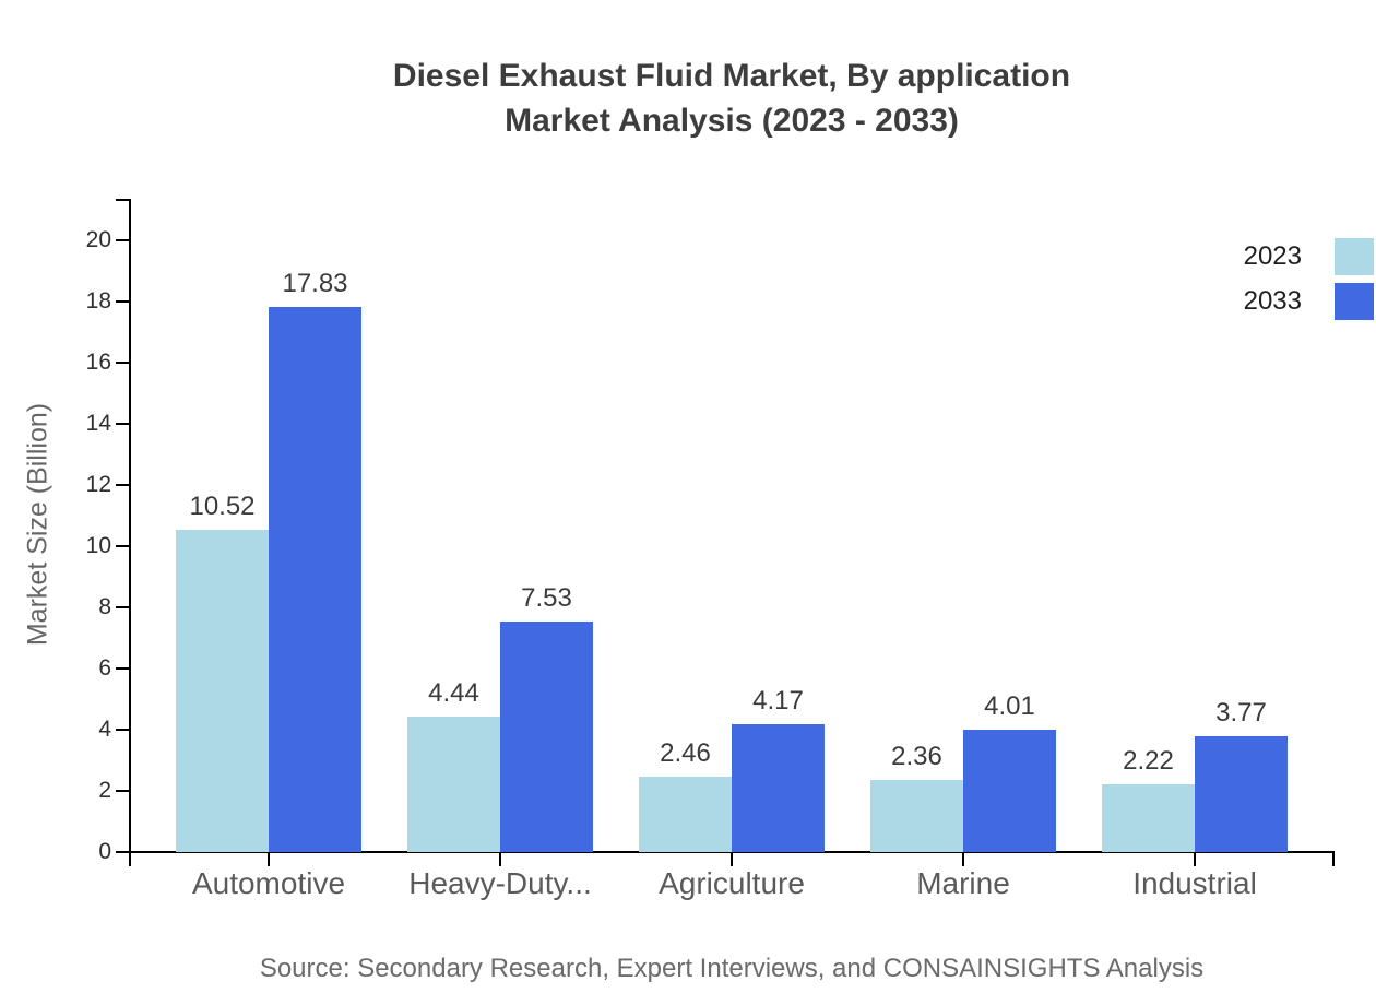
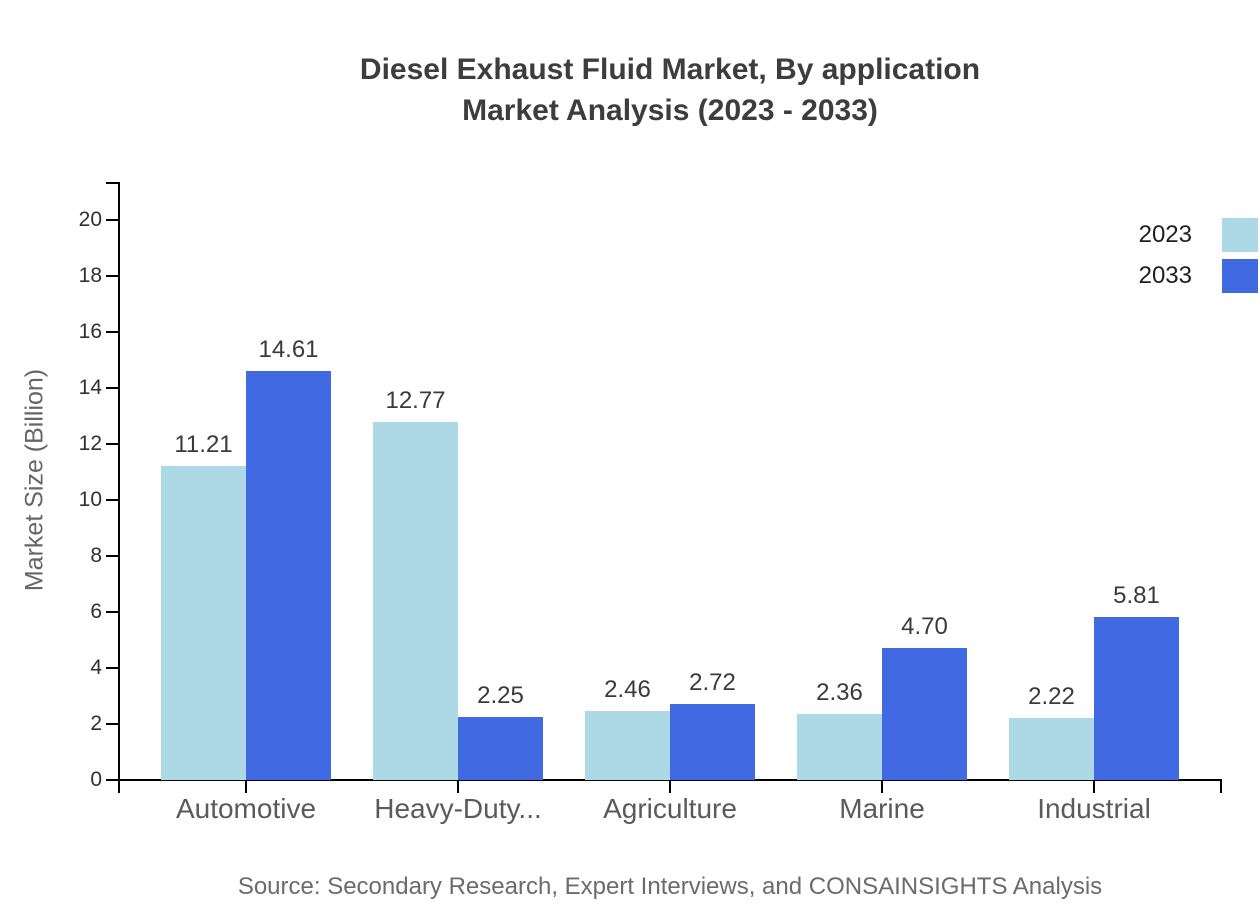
2023/Automotive: 10.52 -> 11.21
2033/Automotive: 17.83 -> 14.61
2023/Heavy-Duty...: 4.44 -> 12.77
2033/Heavy-Duty...: 7.53 -> 2.25
2033/Agriculture: 4.17 -> 2.72
2033/Marine: 4.01 -> 4.70
2033/Industrial: 3.77 -> 5.81
